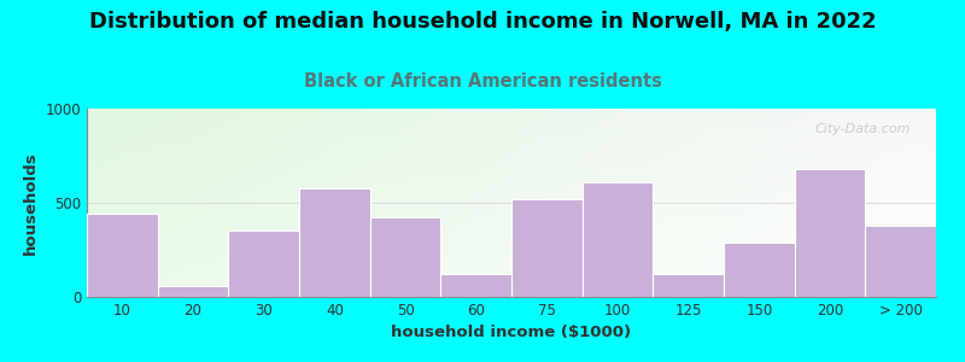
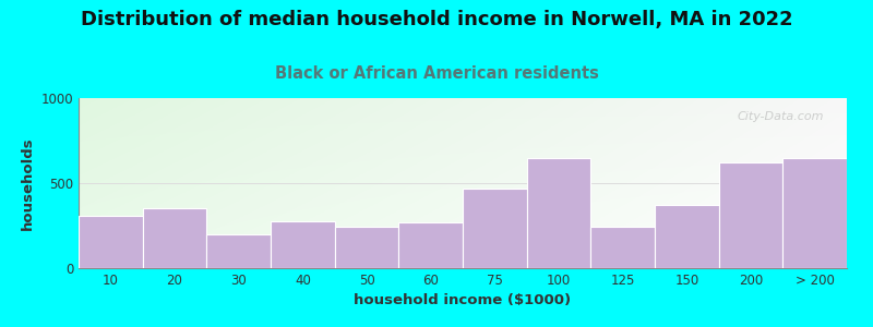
10: 440 -> 310
20: 60 -> 360
30: 350 -> 200
40: 580 -> 280
50: 420 -> 240
60: 120 -> 270
75: 520 -> 460
100: 610 -> 650
125: 120 -> 240
150: 290 -> 380
200: 680 -> 620
> 200: 380 -> 650
